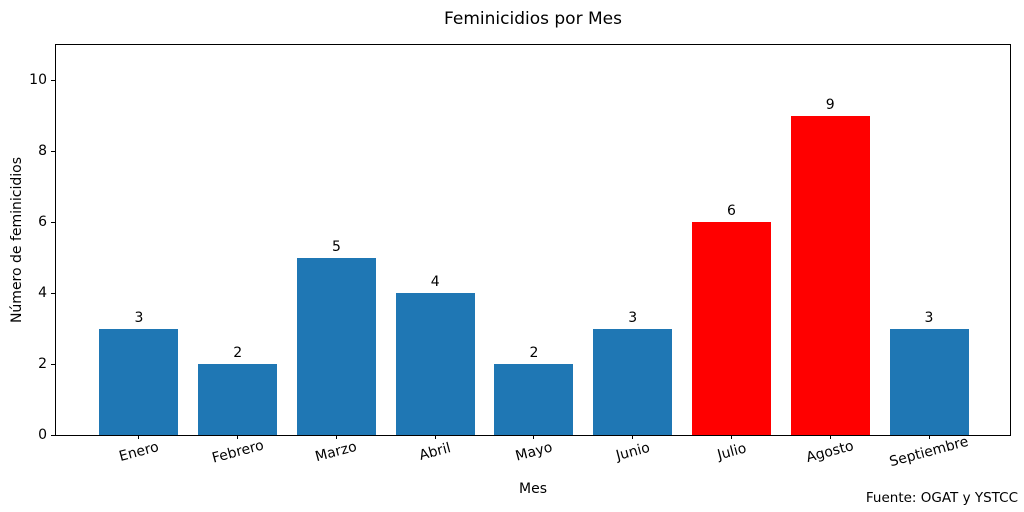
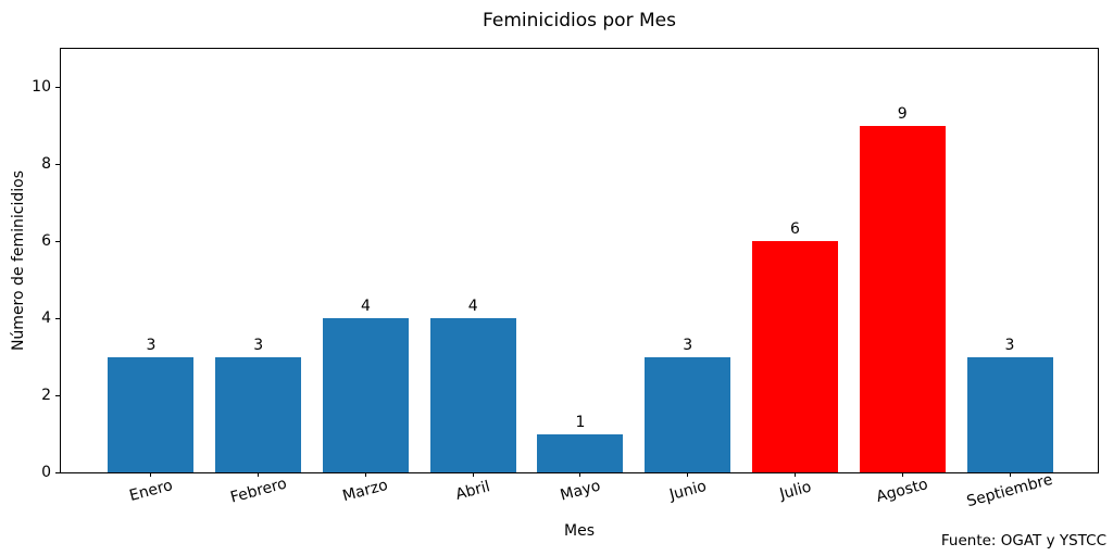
Febrero: 2 -> 3
Marzo: 5 -> 4
Mayo: 2 -> 1
